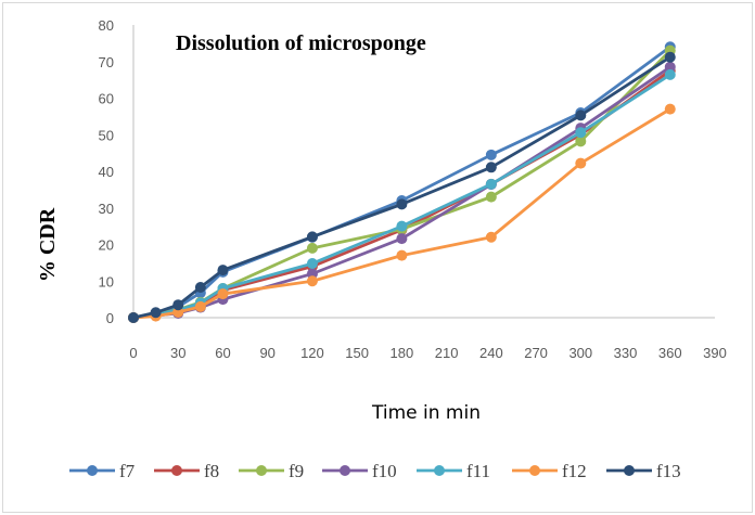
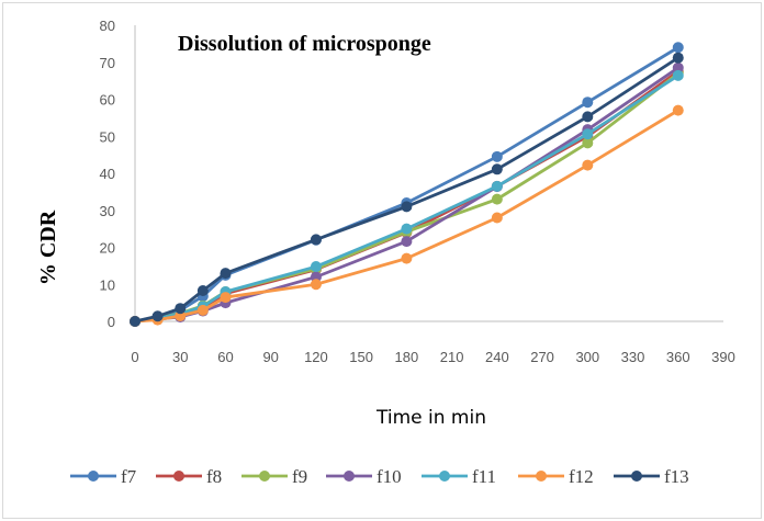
f9/120: 19 -> 14
f12/240: 22 -> 28
f7/300: 56 -> 59
f9/360: 73 -> 67
